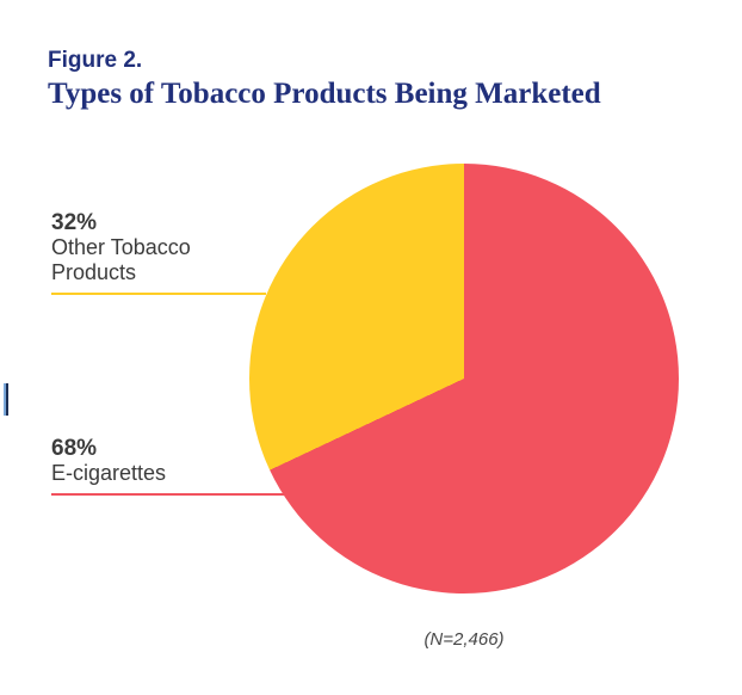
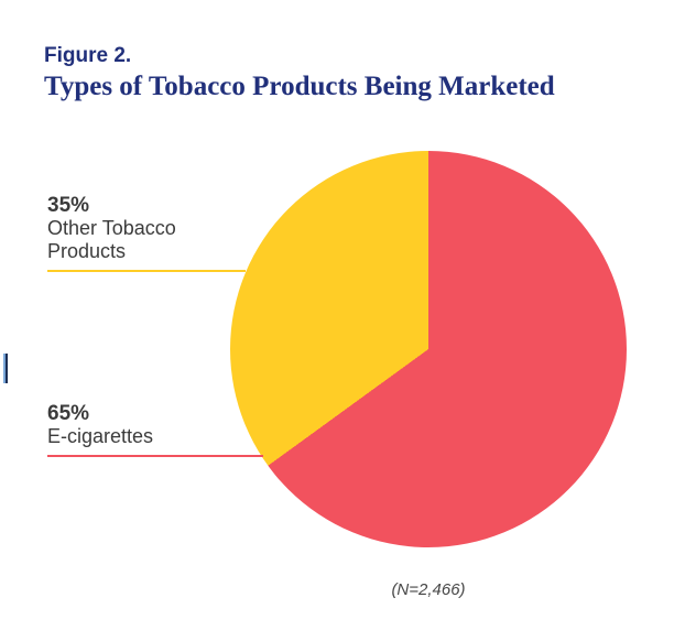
E-cigarettes: 68% -> 65%
Other Tobacco Products: 32% -> 35%
